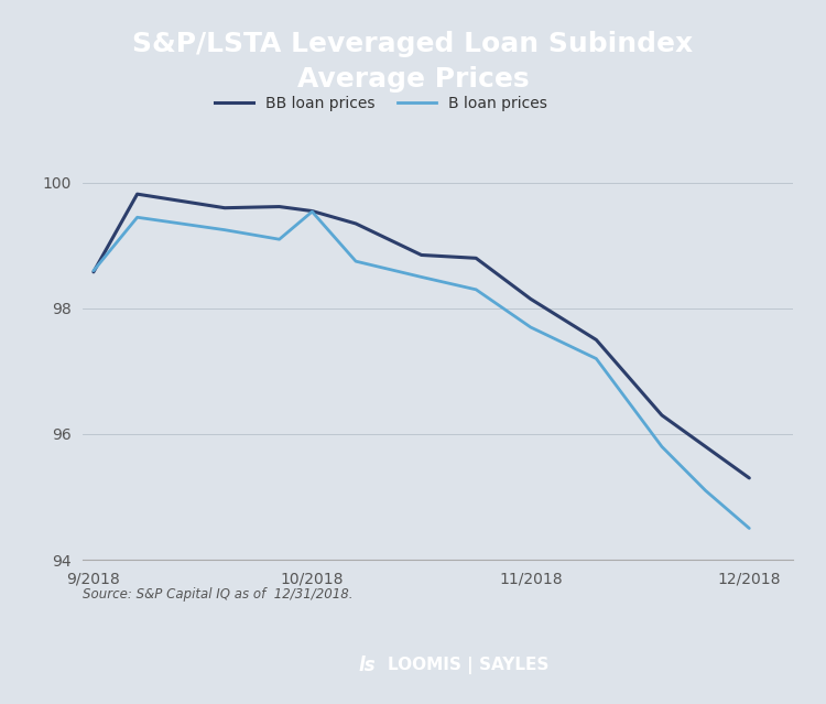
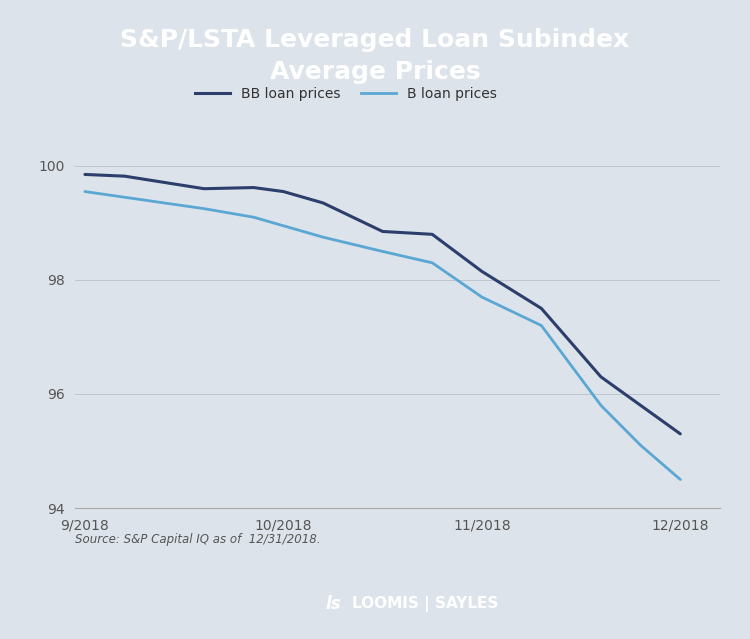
BB loan prices/9/2018: 98.58 -> 99.85
B loan prices/9/2018: 98.60 -> 99.55
B loan prices/10/2018: 99.54 -> 98.95
